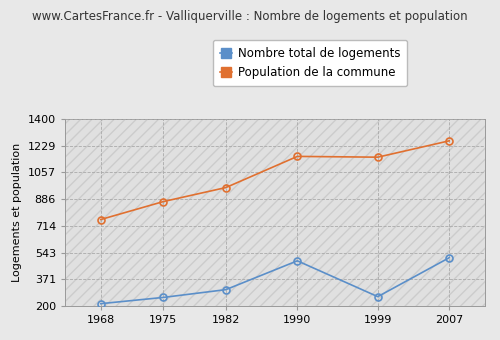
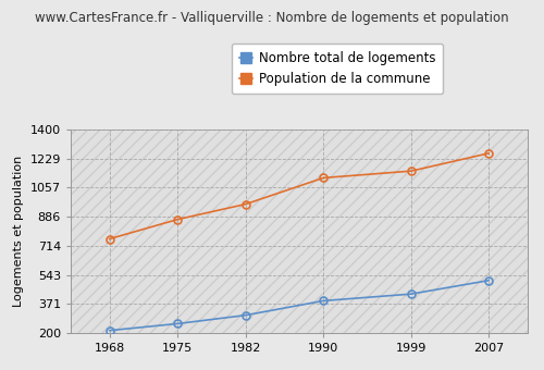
Nombre total de logements/1990: 490 -> 390
Population de la commune/1990: 1160 -> 1120
Nombre total de logements/1999: 260 -> 430
